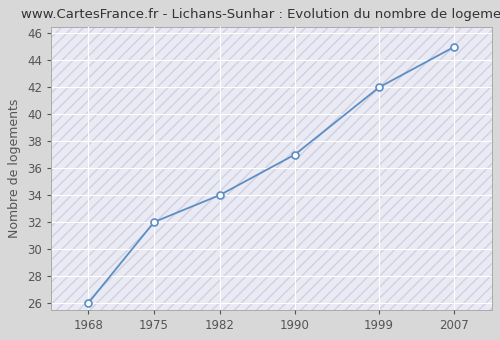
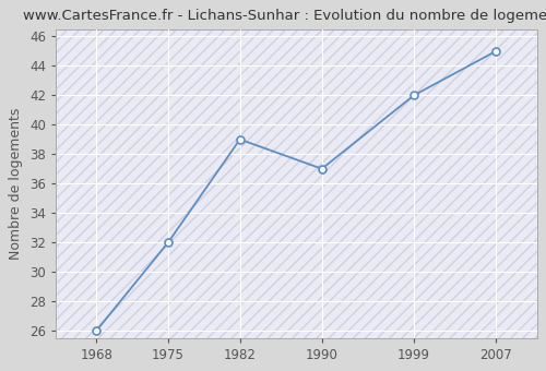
1982: 34 -> 39
